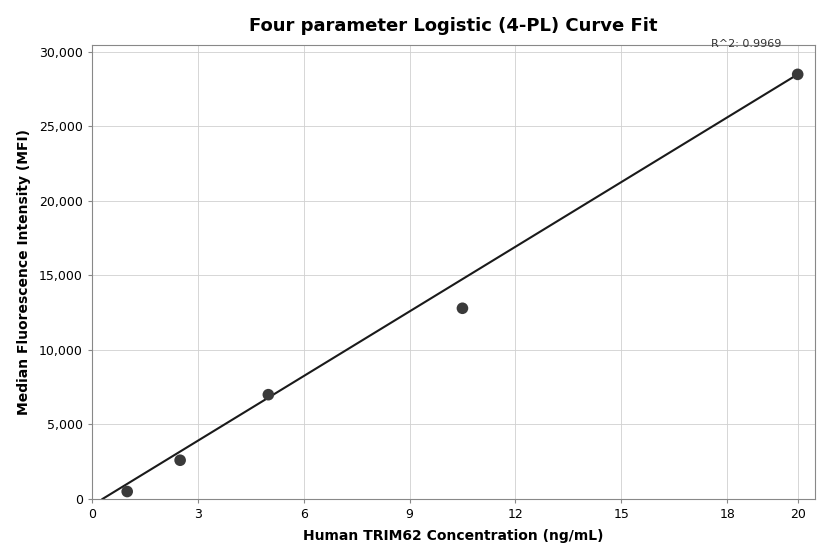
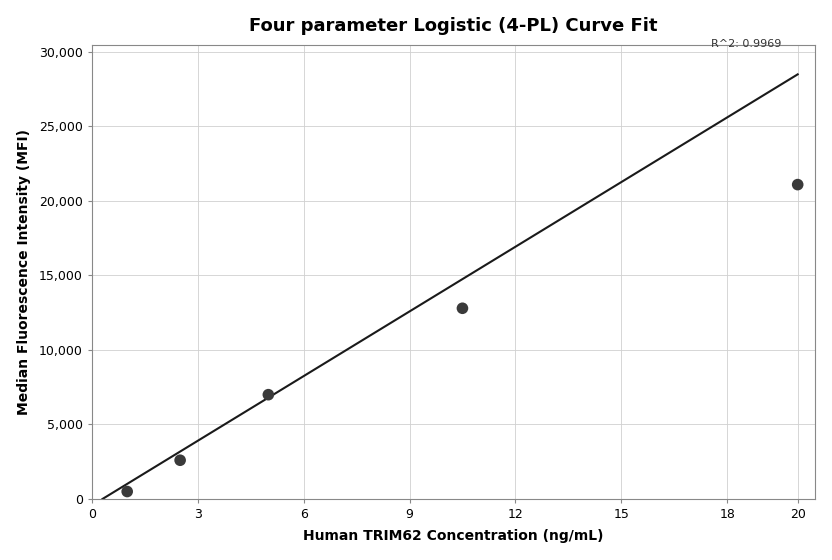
20: 28,500 -> 21,100
